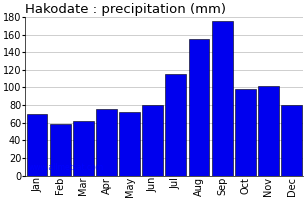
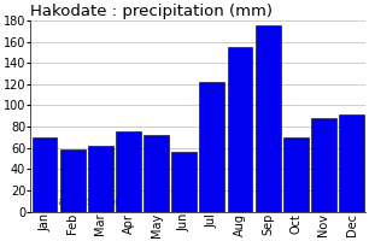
Jun: 80 -> 56
Jul: 115 -> 122
Oct: 98 -> 70
Nov: 102 -> 88
Dec: 80 -> 92
